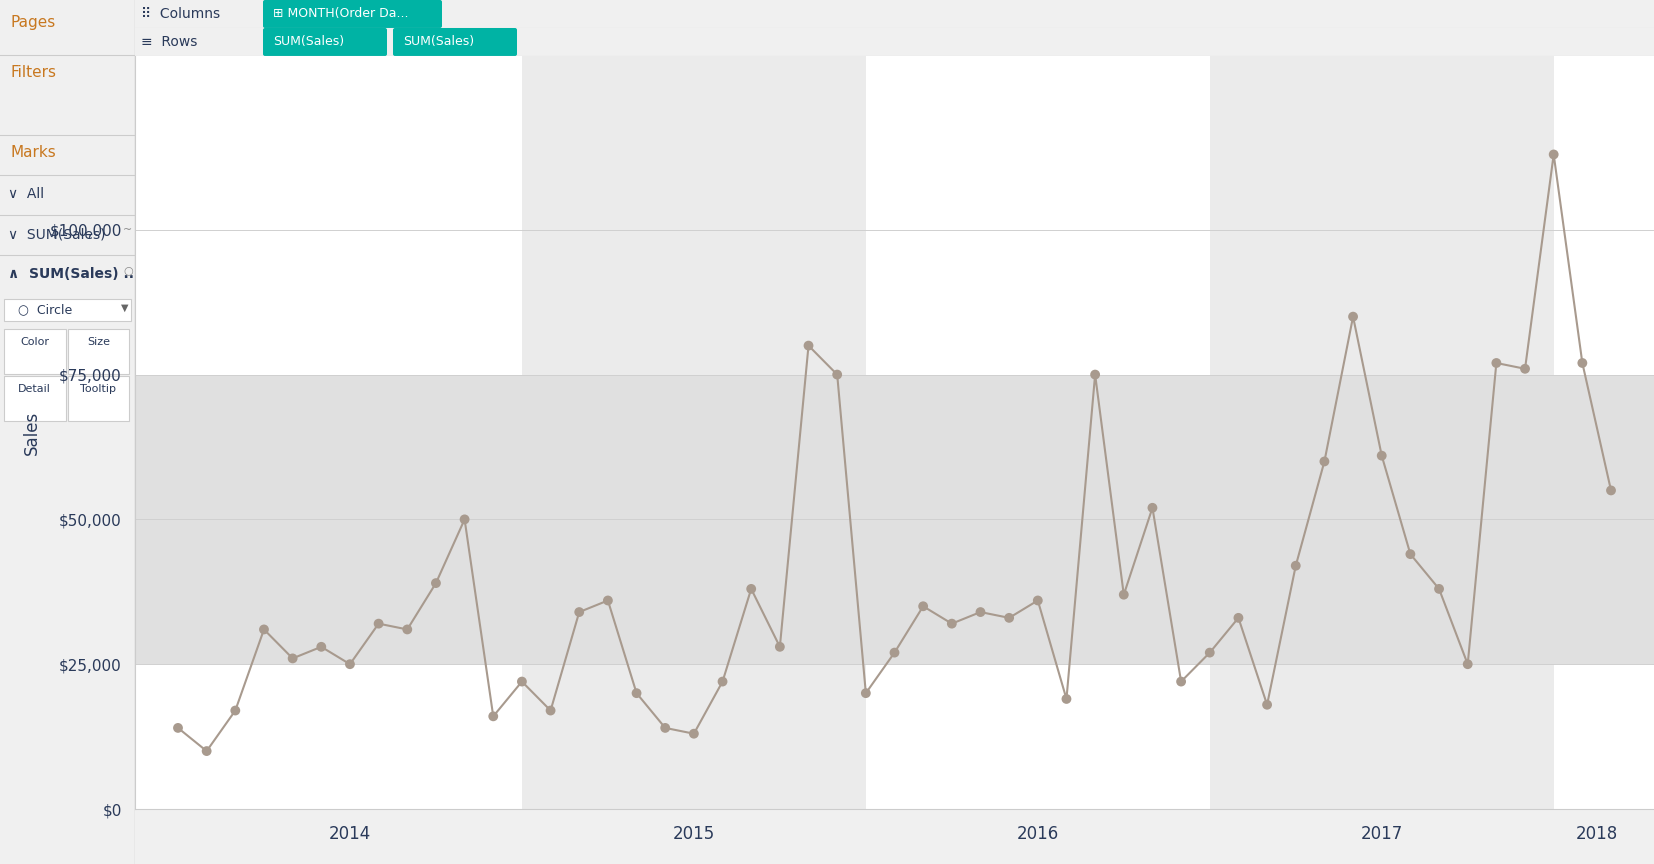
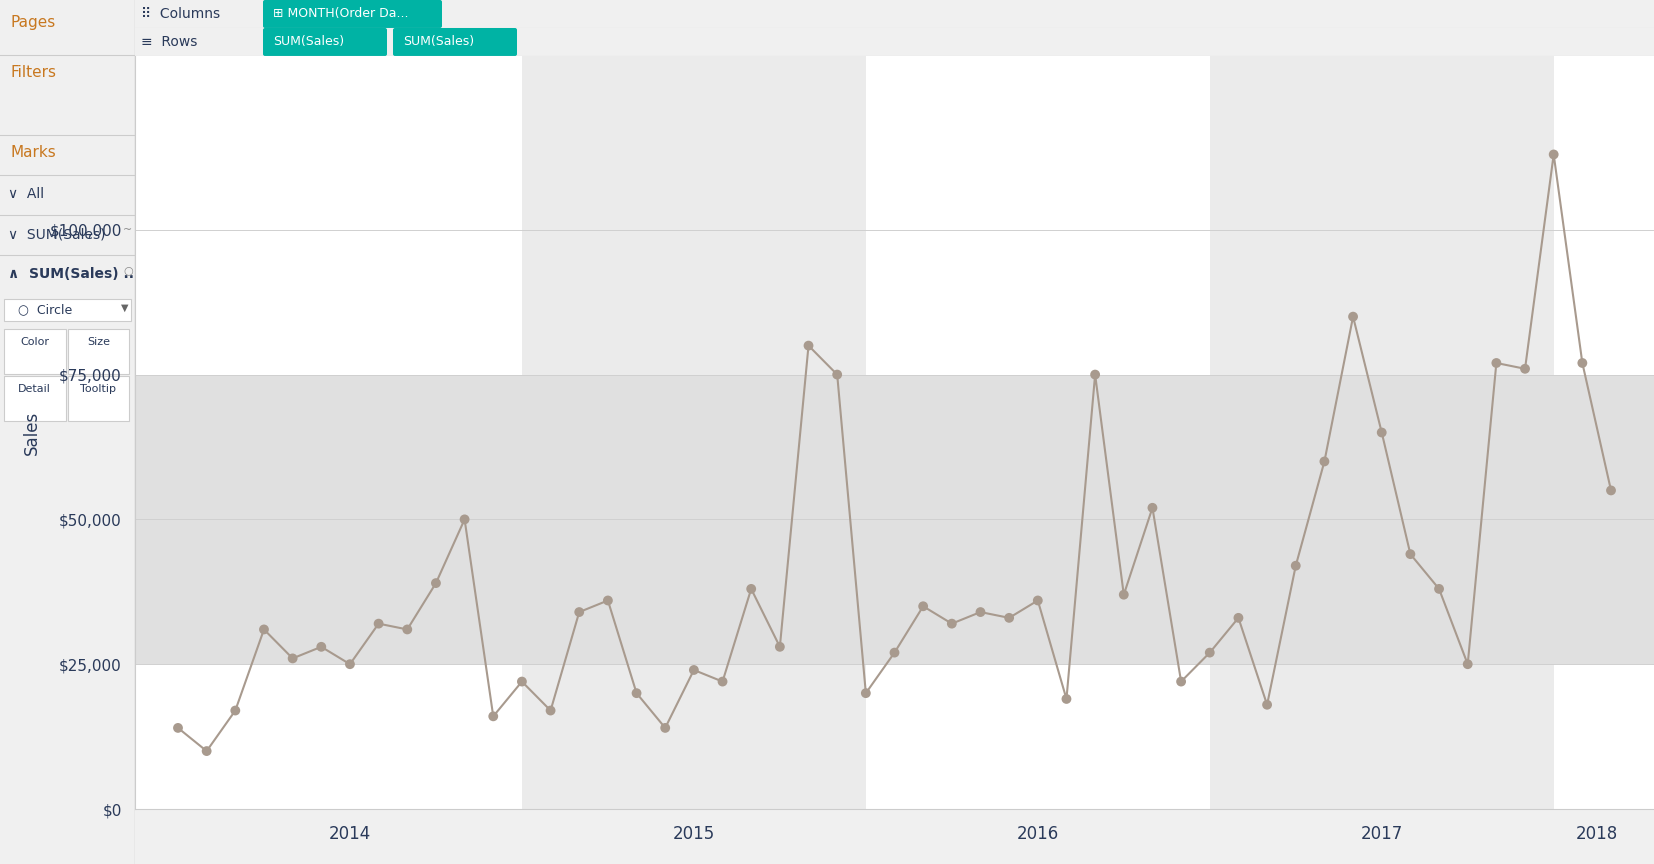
2015: $13,000 -> $24,000
2017: $61,000 -> $65,000
